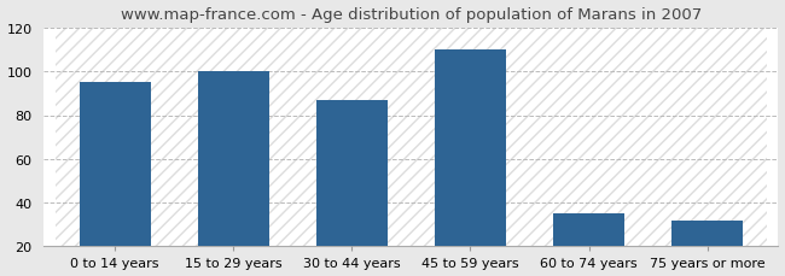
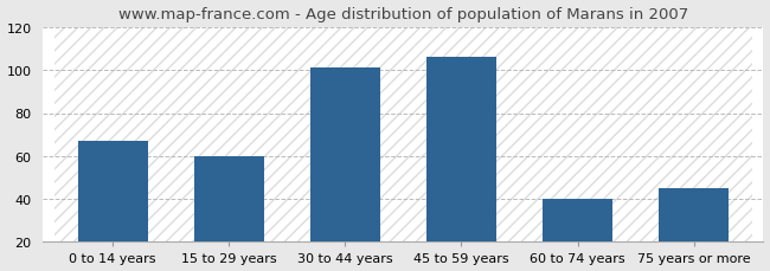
0 to 14 years: 95 -> 67
15 to 29 years: 100 -> 60
30 to 44 years: 87 -> 101
45 to 59 years: 110 -> 106
60 to 74 years: 35 -> 40
75 years or more: 32 -> 45
